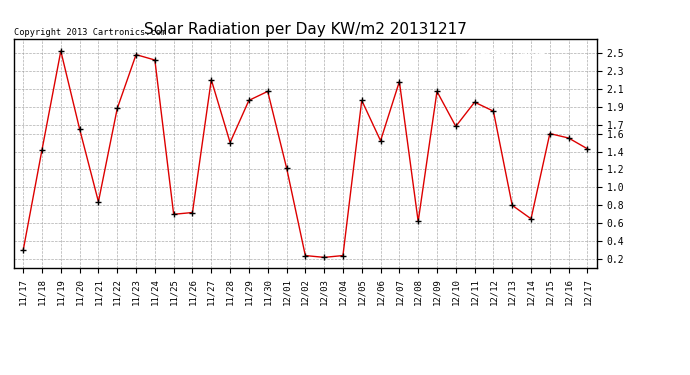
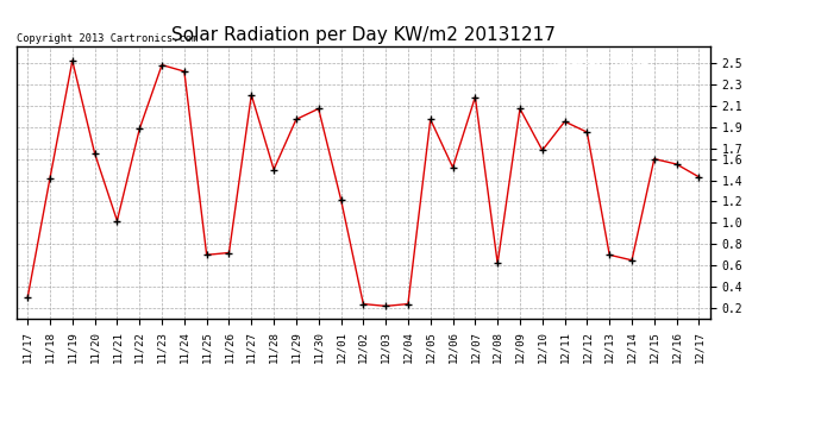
11/21: 0.84 -> 1.02
12/13: 0.80 -> 0.70
